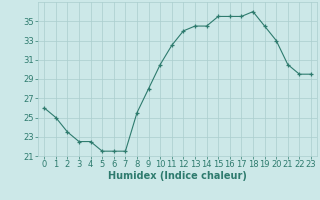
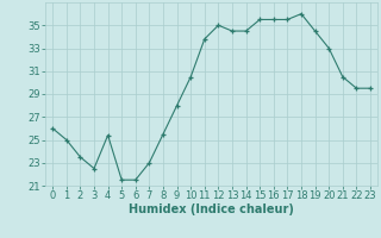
4: 22.5 -> 25.4
7: 21.5 -> 23.0
11: 32.5 -> 33.8
12: 34.0 -> 35.0
